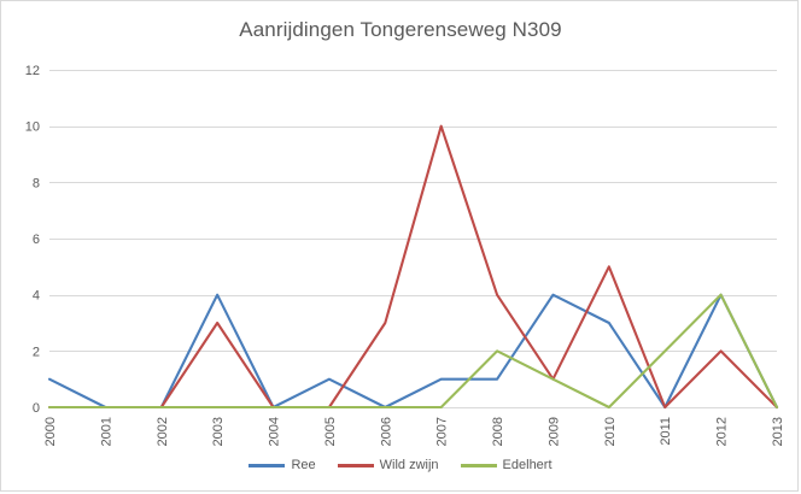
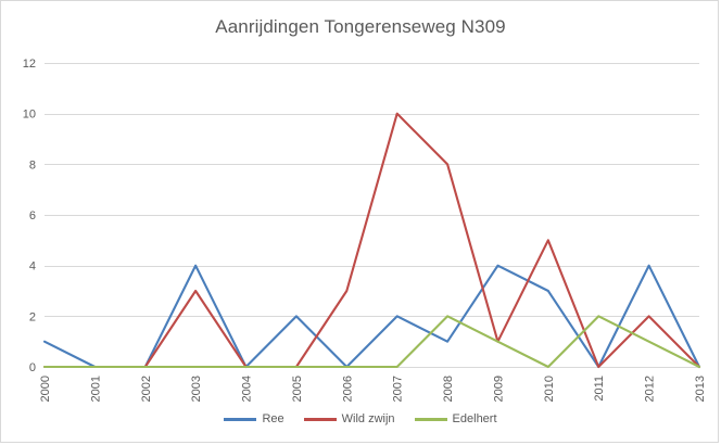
Ree/2005: 1 -> 2
Ree/2007: 1 -> 2
Wild zwijn/2008: 4 -> 8
Edelhert/2012: 4 -> 1
